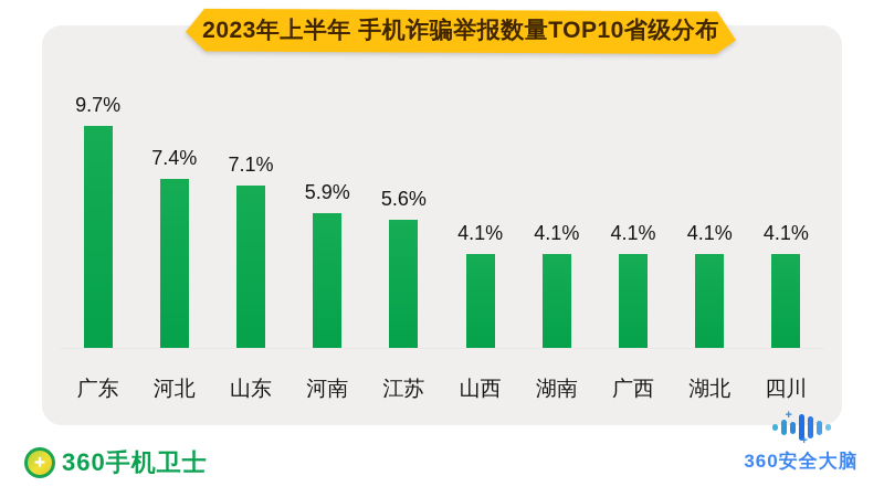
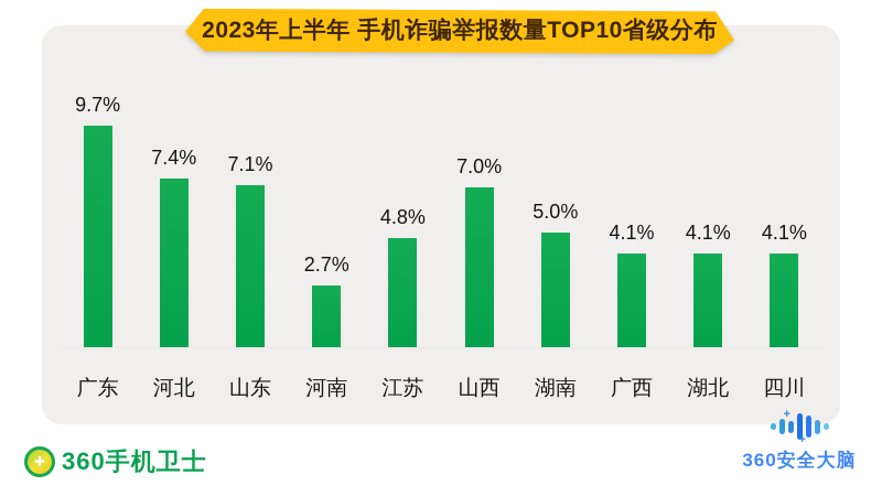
河南: 5.9% -> 2.7%
江苏: 5.6% -> 4.8%
山西: 4.1% -> 7.0%
湖南: 4.1% -> 5.0%
